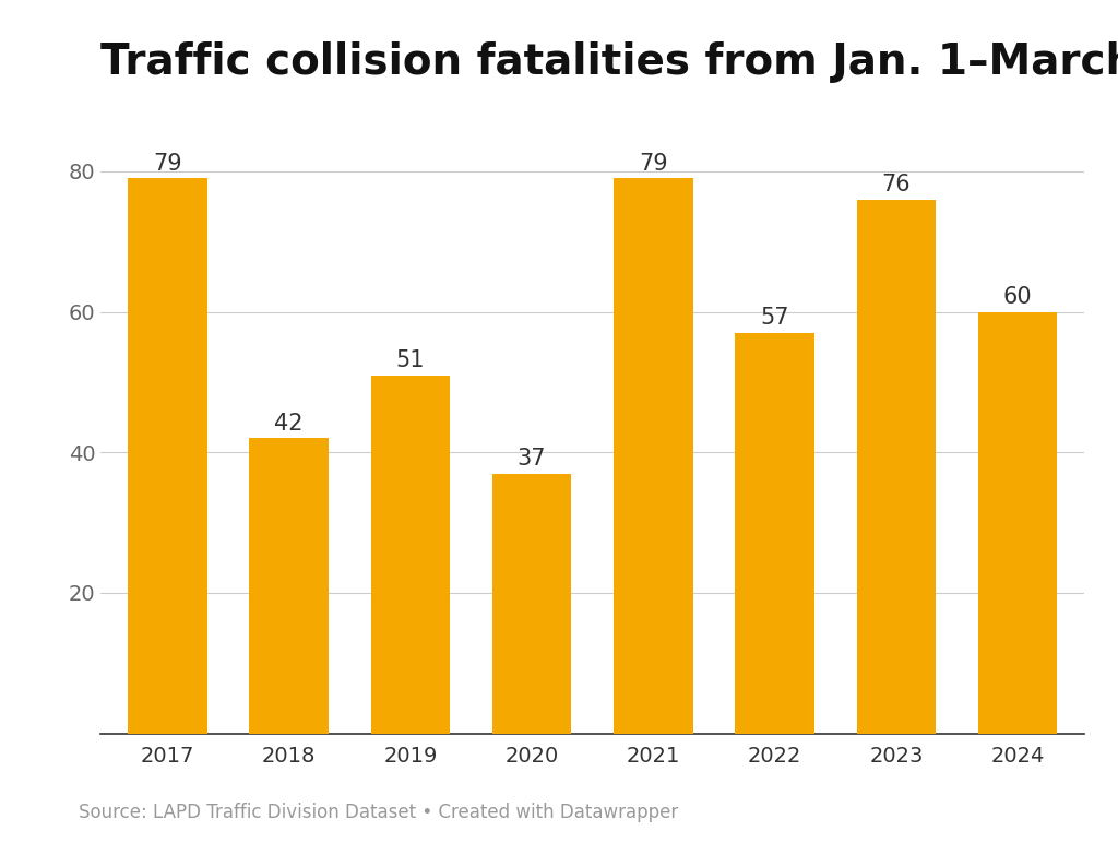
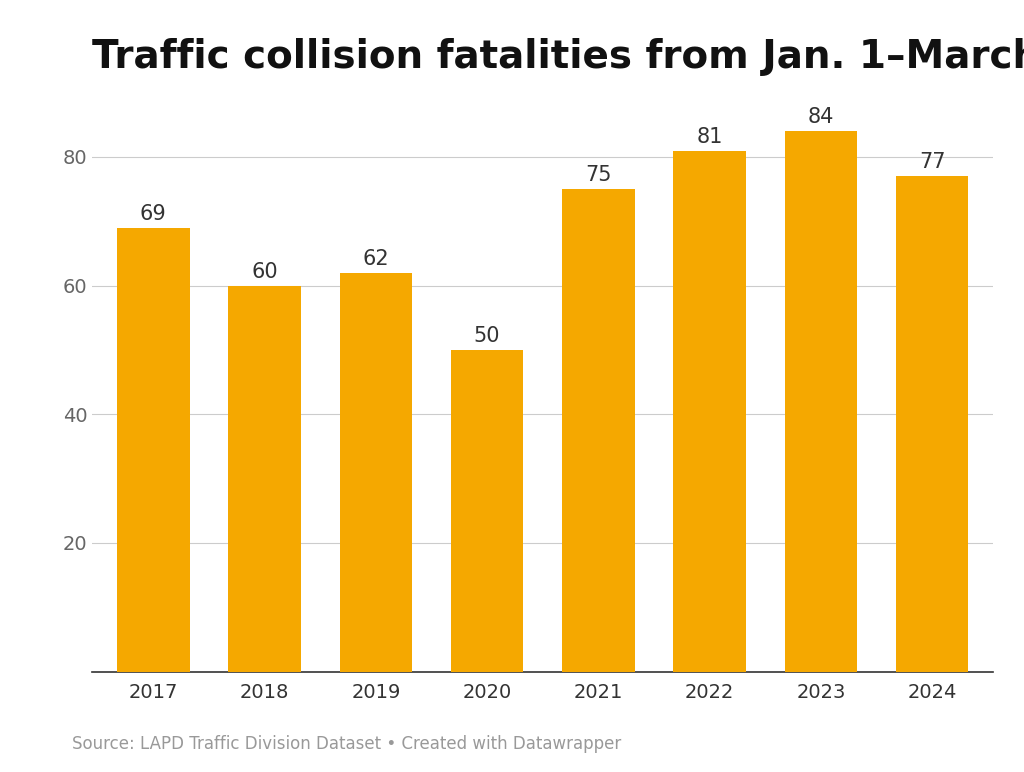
2017: 79 -> 69
2018: 42 -> 60
2019: 51 -> 62
2020: 37 -> 50
2021: 79 -> 75
2022: 57 -> 81
2023: 76 -> 84
2024: 60 -> 77
